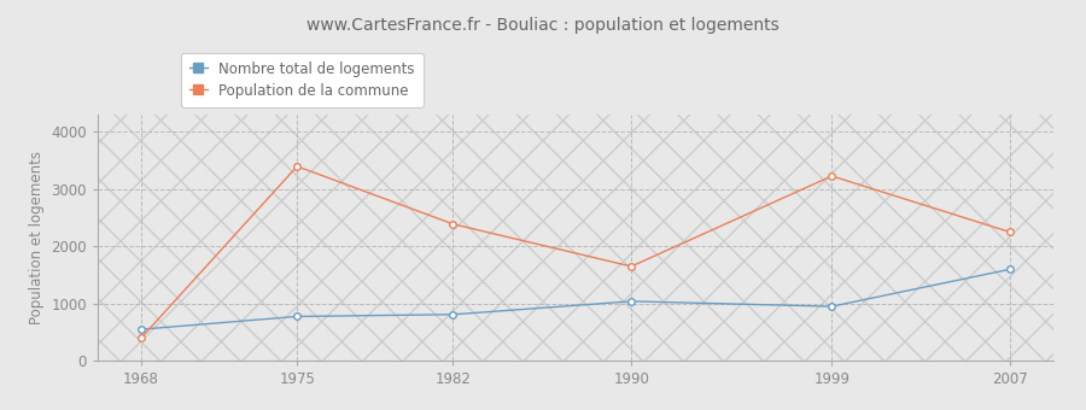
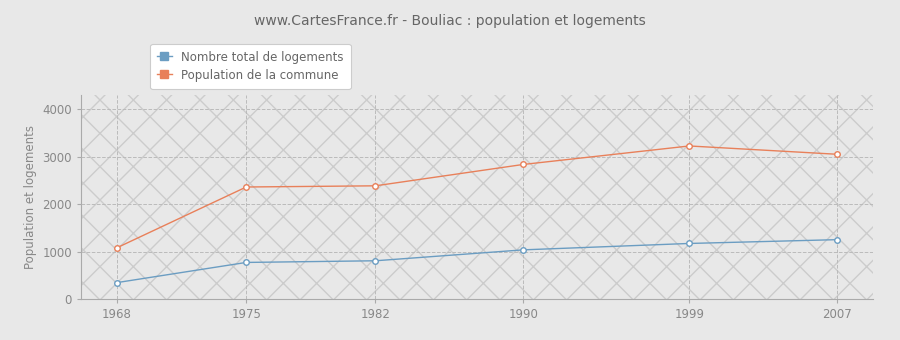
Nombre total de logements/1968: 550 -> 350
Population de la commune/1968: 400 -> 1080
Population de la commune/1975: 3400 -> 2360
Population de la commune/1990: 1650 -> 2840
Nombre total de logements/1999: 950 -> 1180
Nombre total de logements/2007: 1600 -> 1260
Population de la commune/2007: 2250 -> 3060
